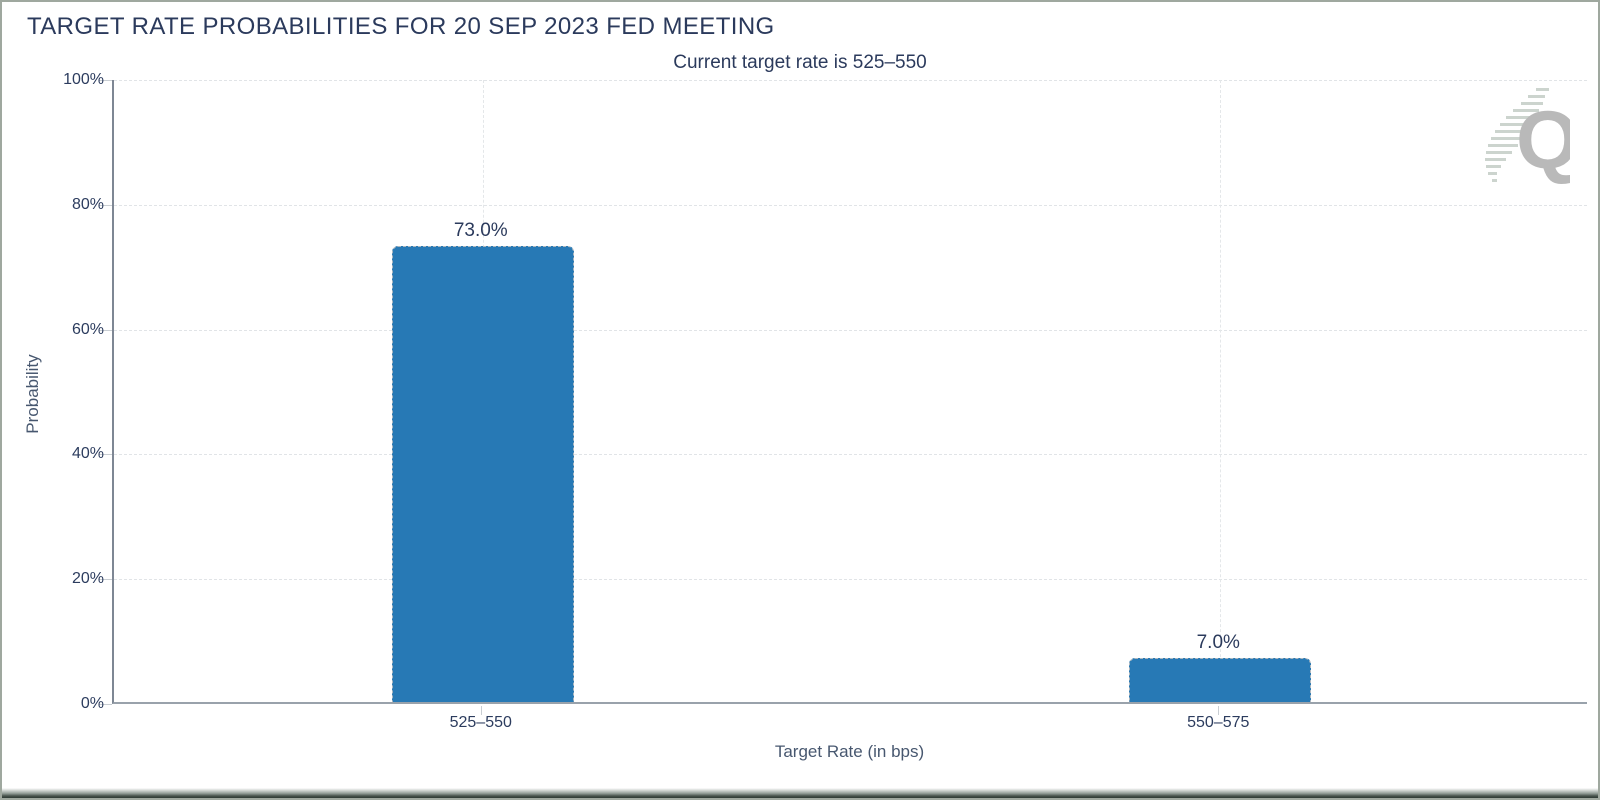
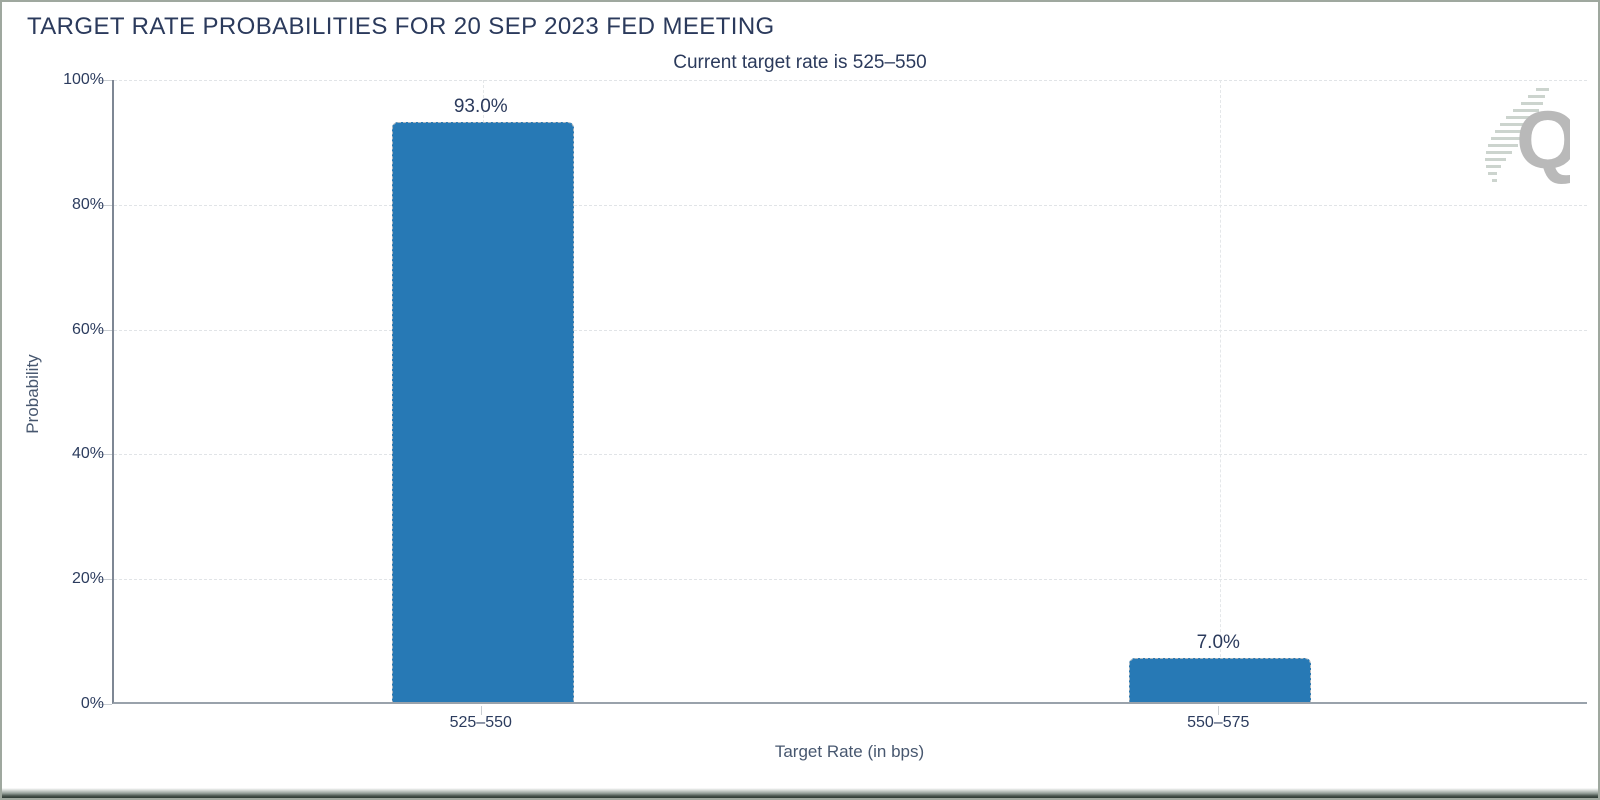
525–550: 73.0% -> 93.0%
